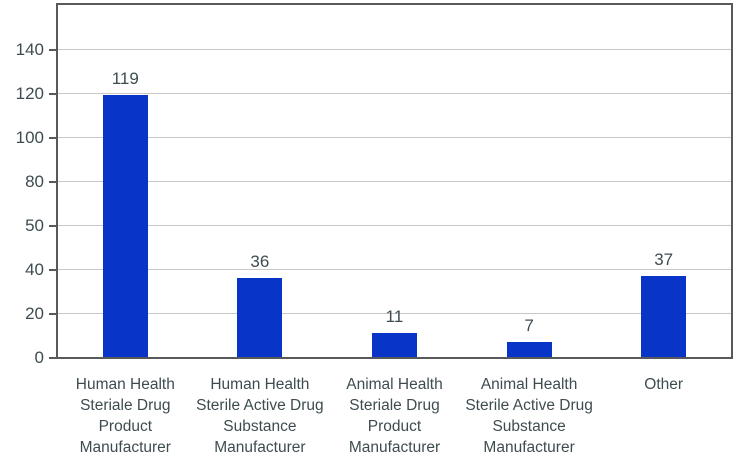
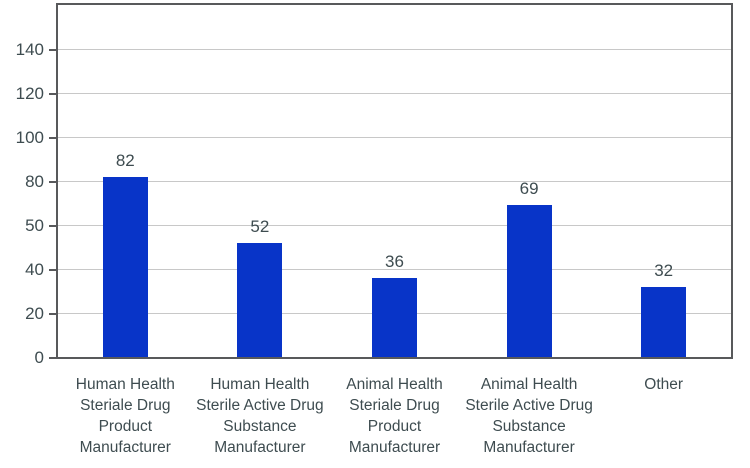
Human Health Steriale Drug Product Manufacturer: 119 -> 82
Human Health Sterile Active Drug Substance Manufacturer: 36 -> 52
Animal Health Steriale Drug Product Manufacturer: 11 -> 36
Animal Health Sterile Active Drug Substance Manufacturer: 7 -> 69
Other: 37 -> 32
